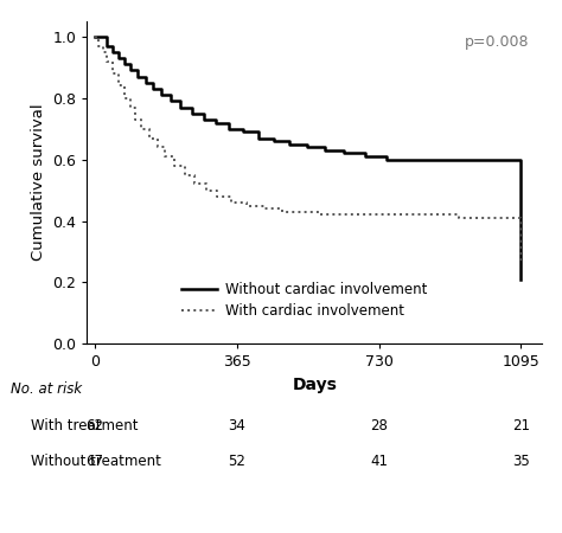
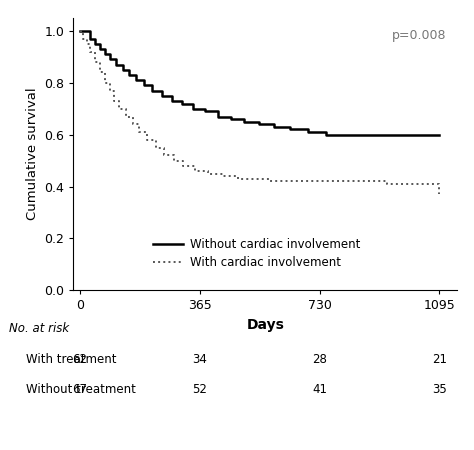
Without cardiac involvement/1095: 0.21 -> 0.60
With cardiac involvement/1095: 0.27 -> 0.37
